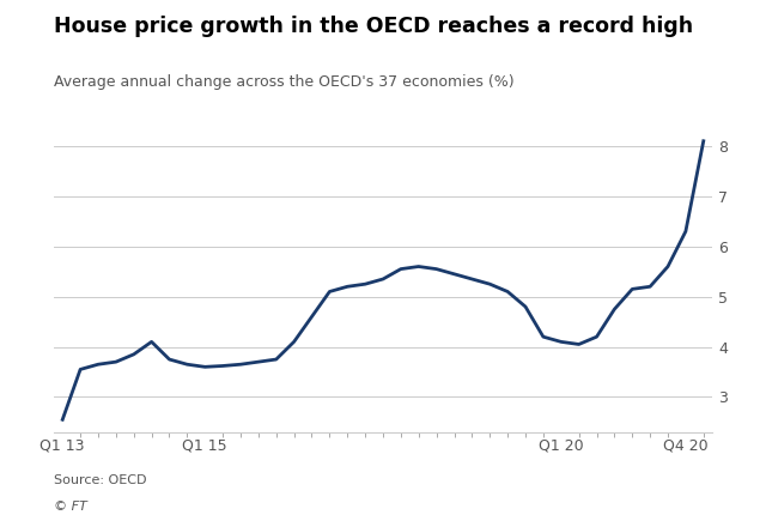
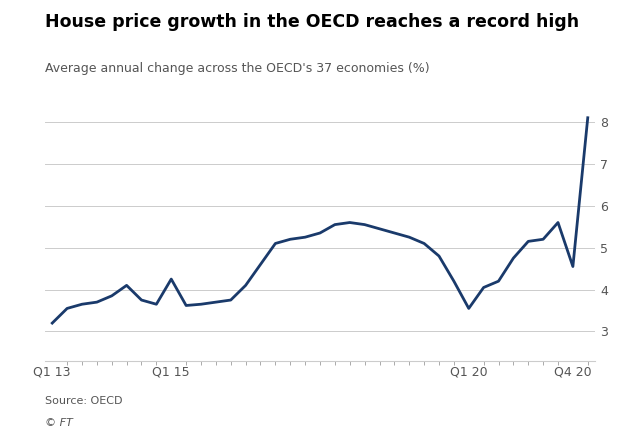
Q1 13: 2.55 -> 3.20
Q1 15: 3.60 -> 4.25
Q1 20: 4.10 -> 3.55
Q4 20: 6.30 -> 4.55
